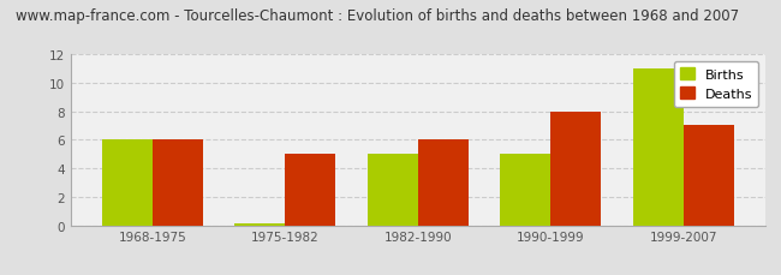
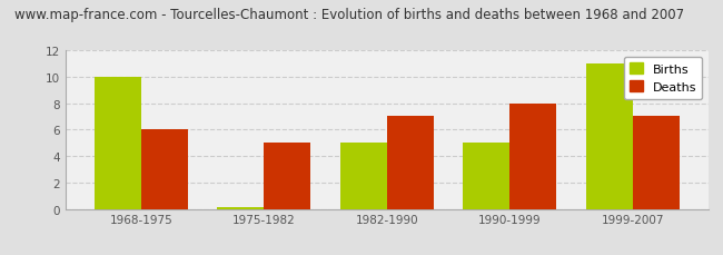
Births/1968-1975: 6.0 -> 10.0
Deaths/1982-1990: 6 -> 7
